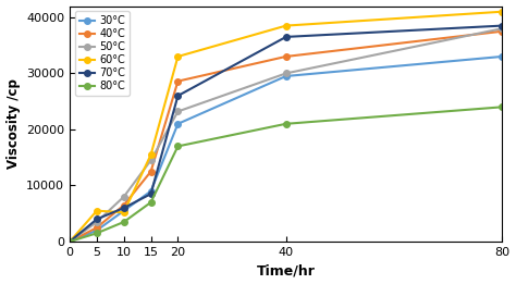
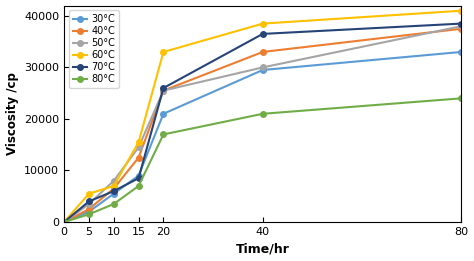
60°C/10: 5200 -> 7000
40°C/20: 28600 -> 25500
50°C/20: 23200 -> 25500
